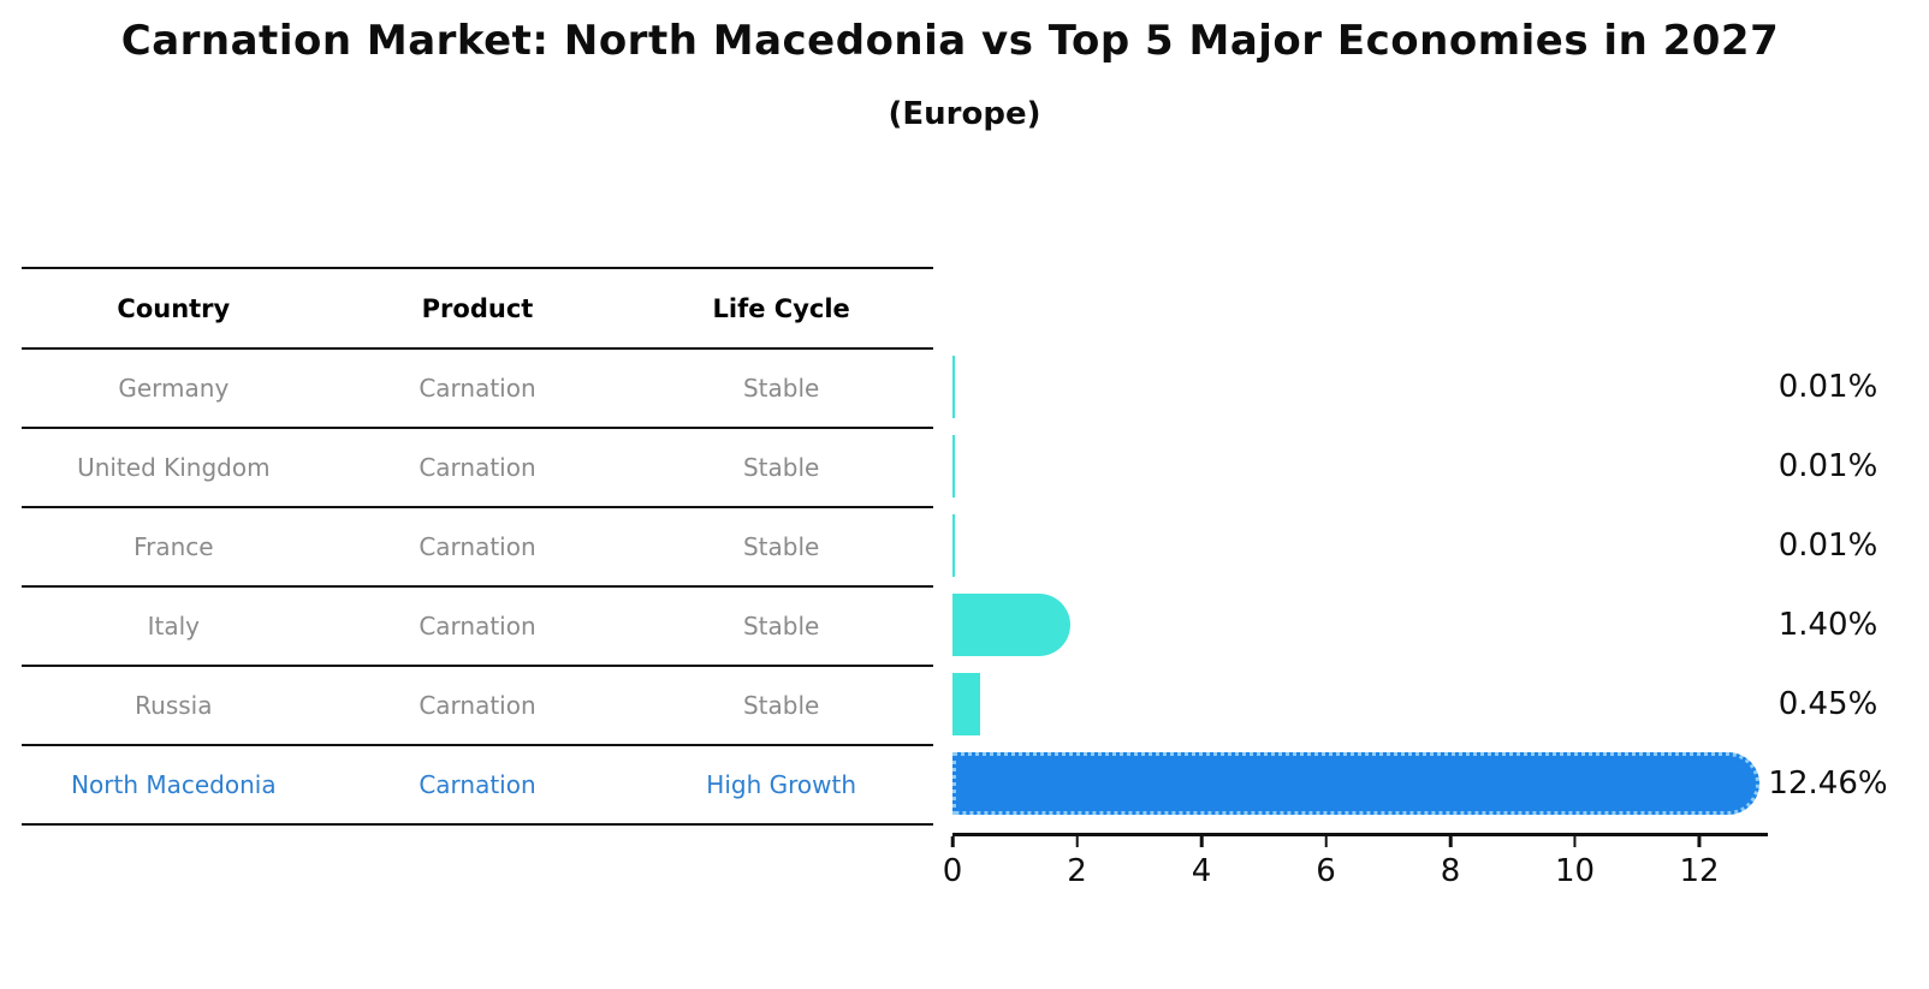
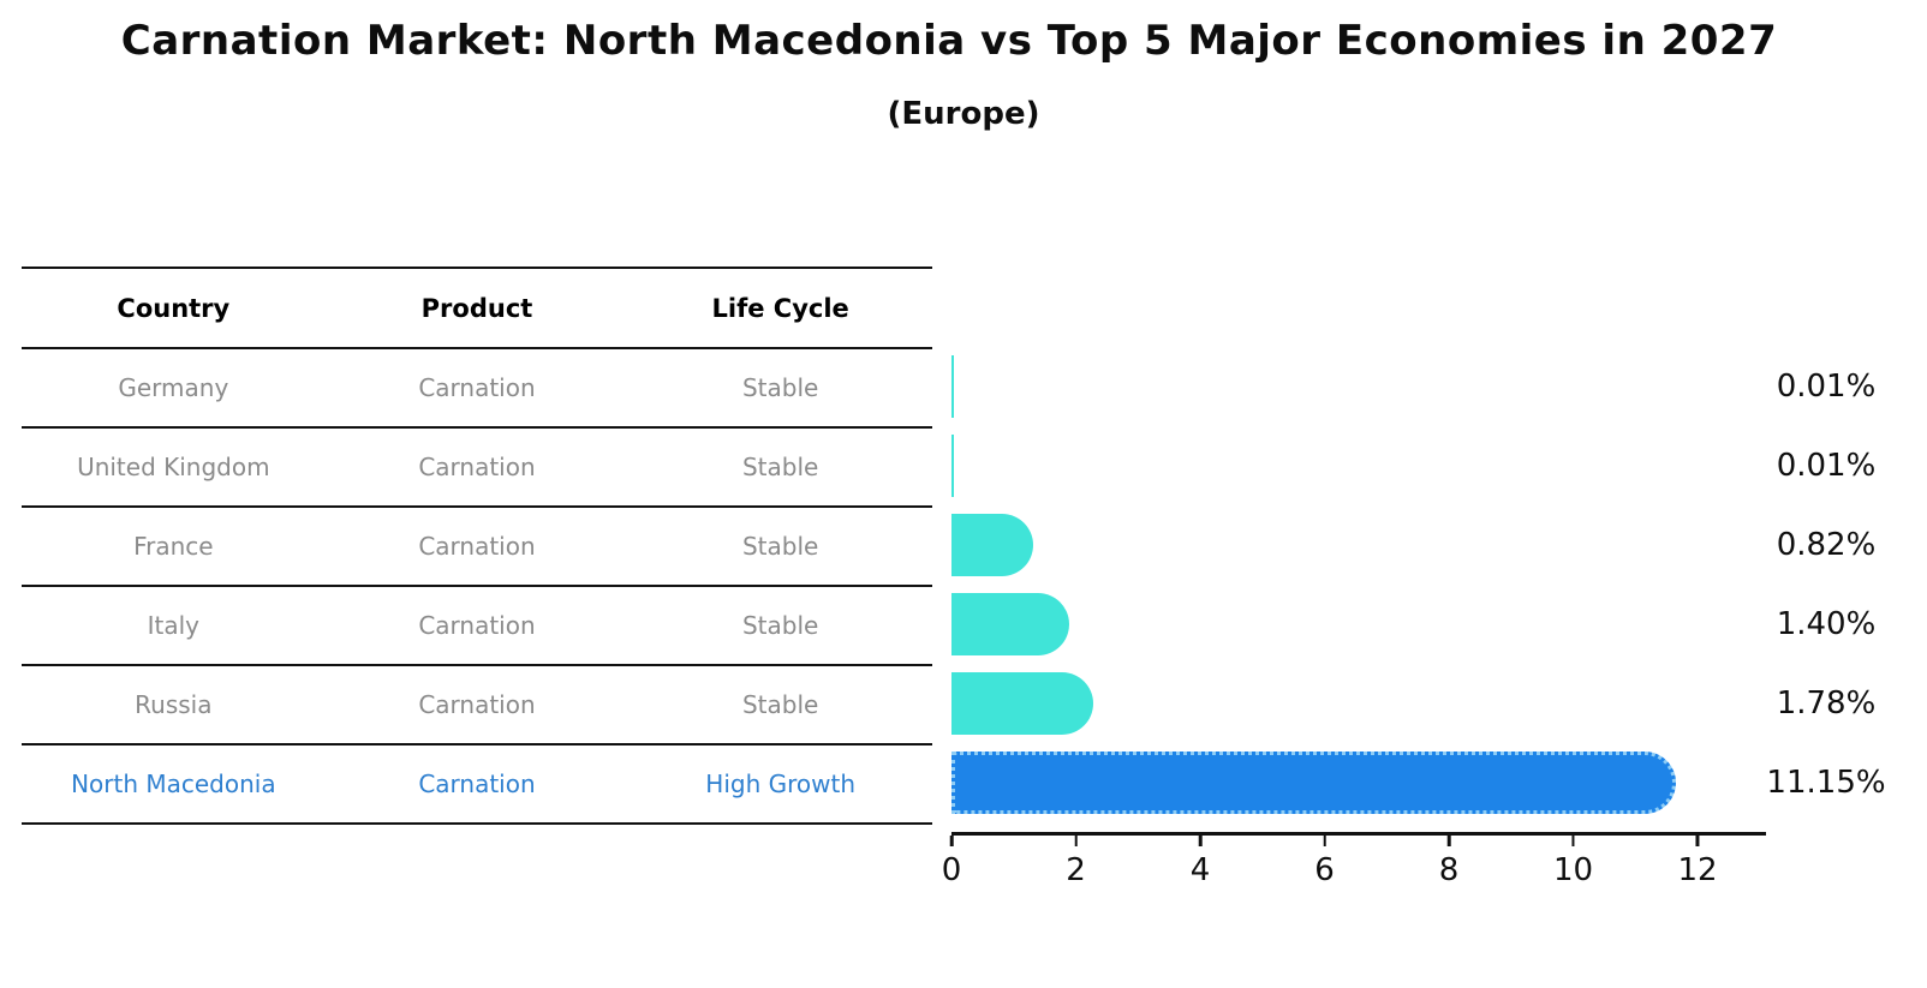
France: 0.01% -> 0.82%
Russia: 0.45% -> 1.78%
North Macedonia: 12.46% -> 11.15%
